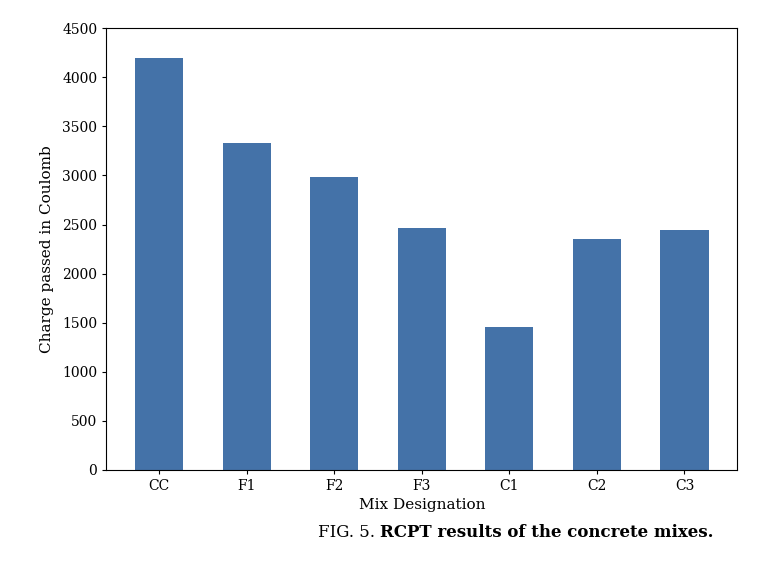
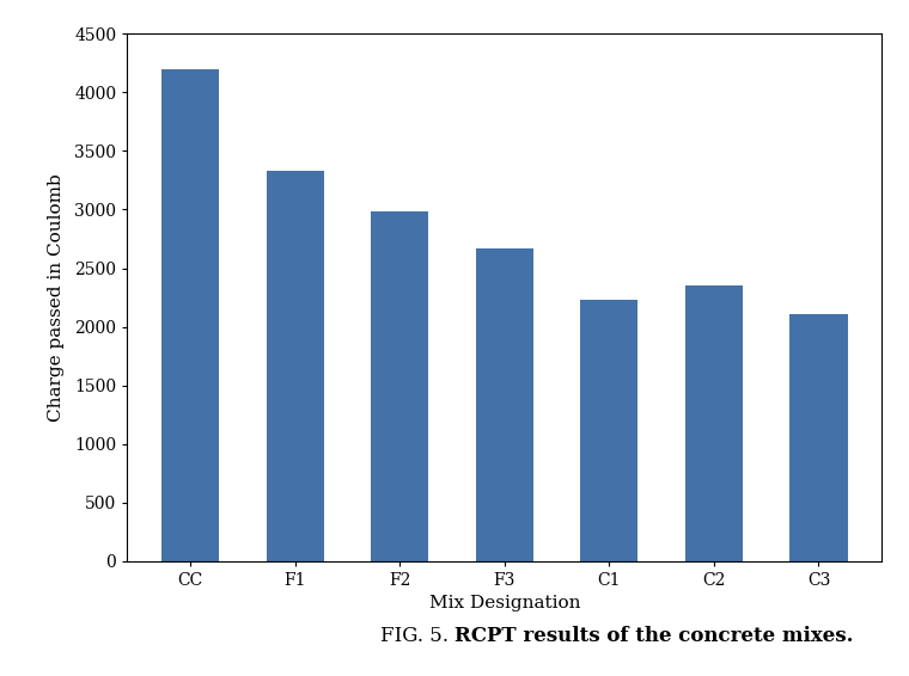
F3: 2460 -> 2670
C1: 1460 -> 2230
C3: 2440 -> 2110
